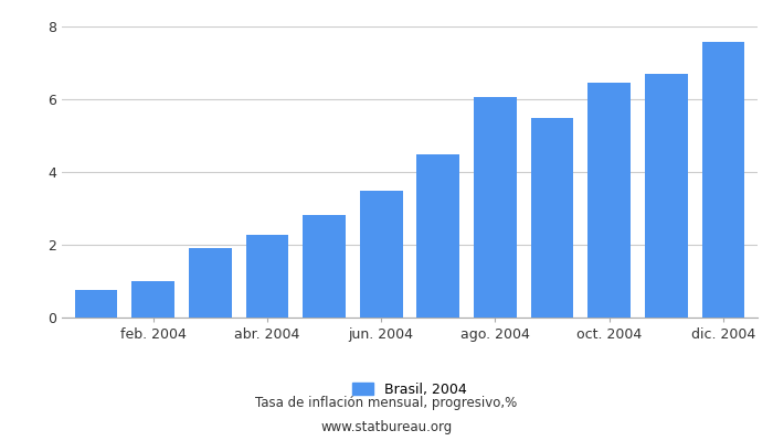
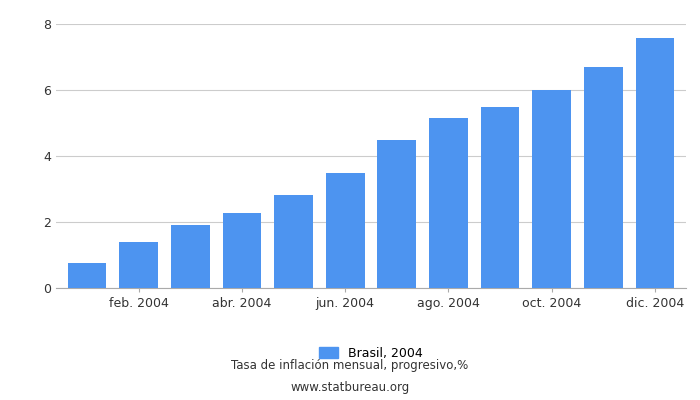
feb. 2004: 1.00 -> 1.38
ago. 2004: 6.05 -> 5.14
oct. 2004: 6.45 -> 6.01
